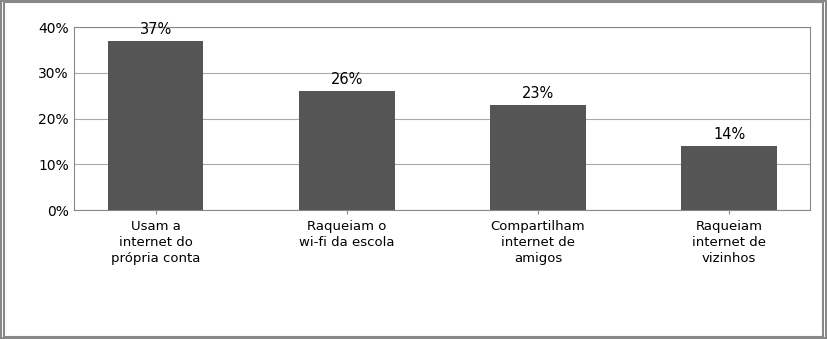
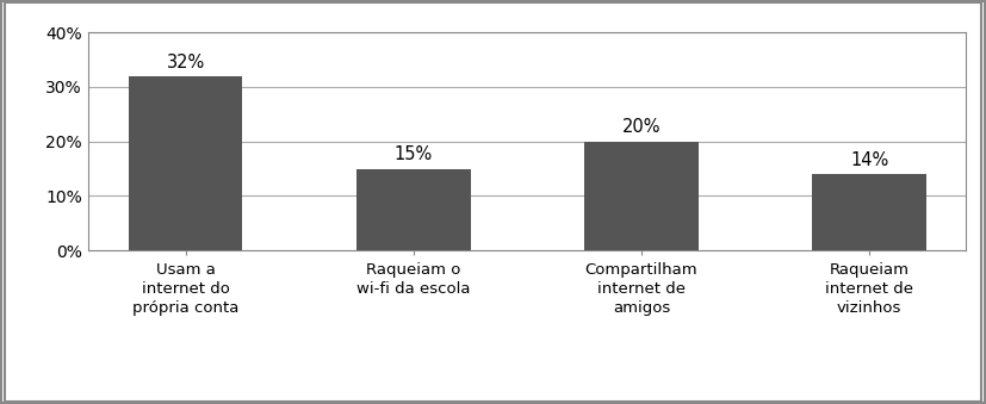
Usam a internet do própria conta: 37% -> 32%
Raqueiam o wi-fi da escola: 26% -> 15%
Compartilham internet de amigos: 23% -> 20%
